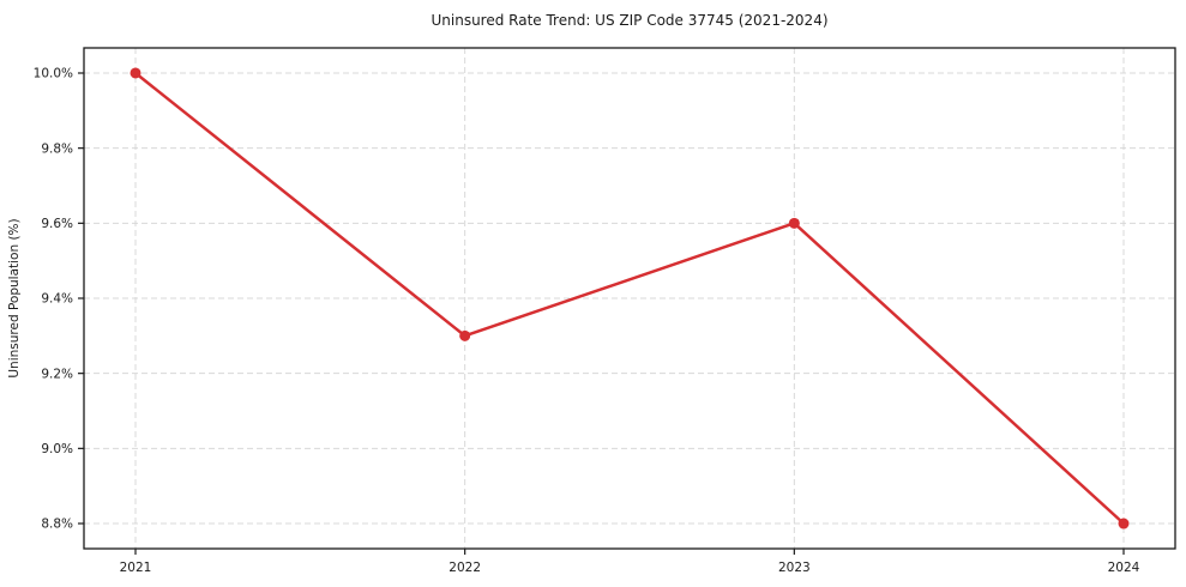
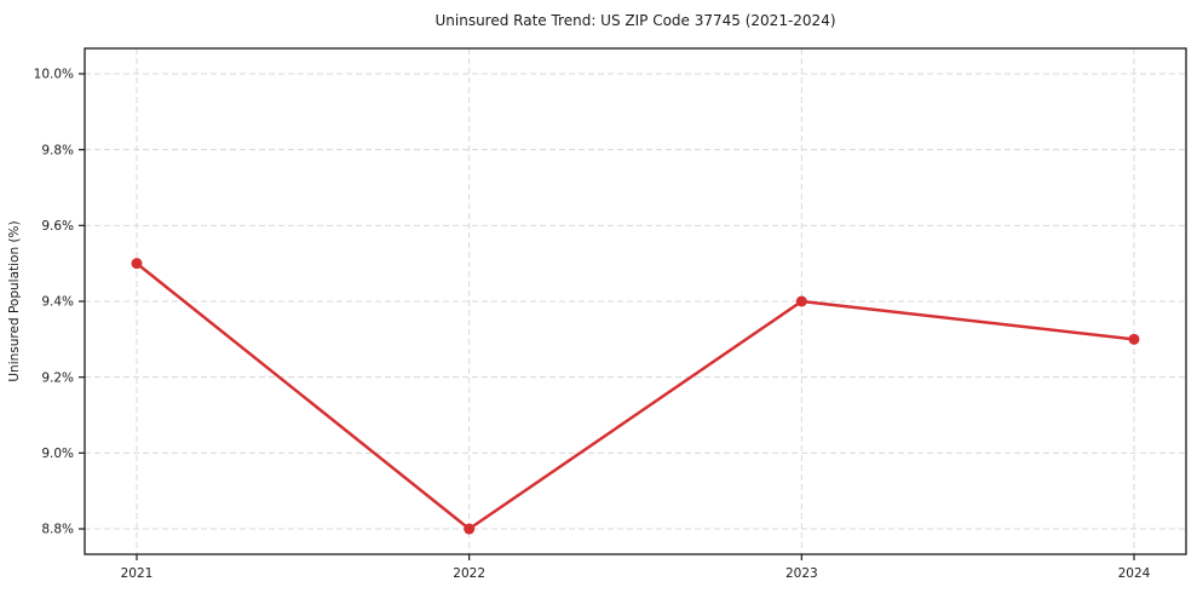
2021: 10.0% -> 9.5%
2022: 9.3% -> 8.8%
2023: 9.6% -> 9.4%
2024: 8.8% -> 9.3%
